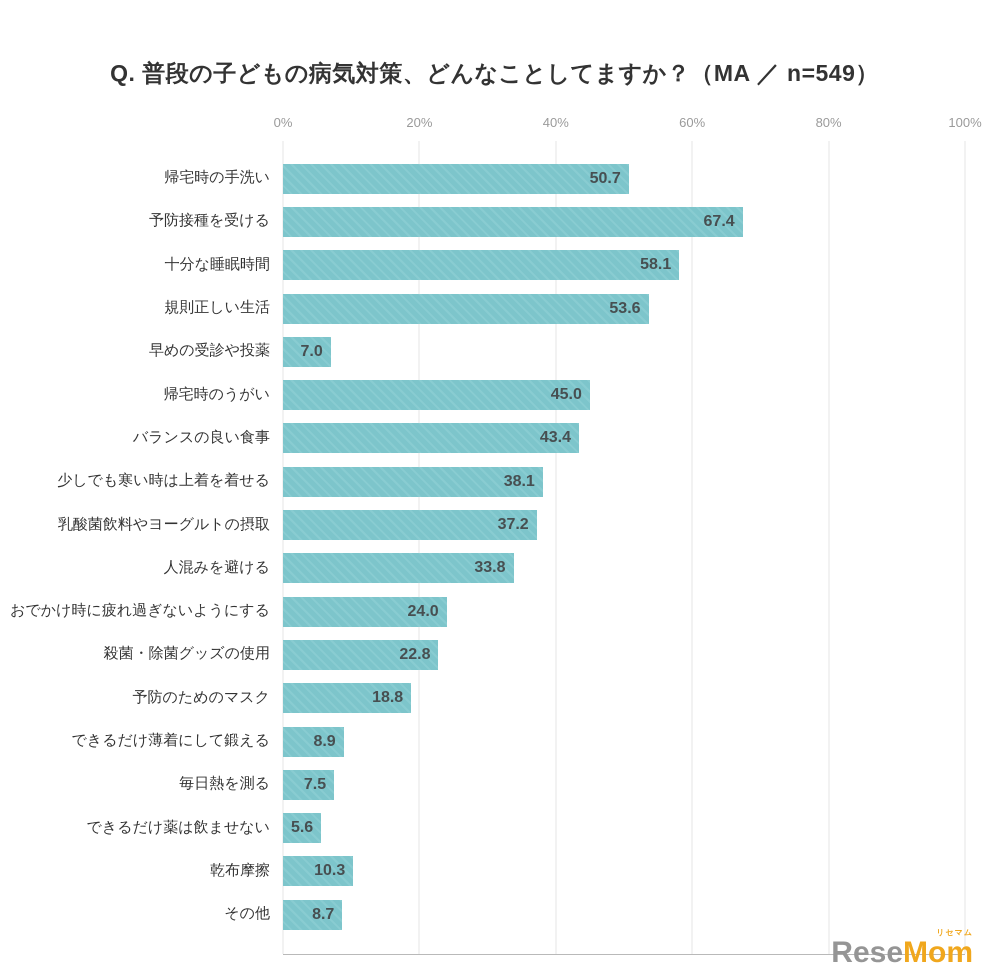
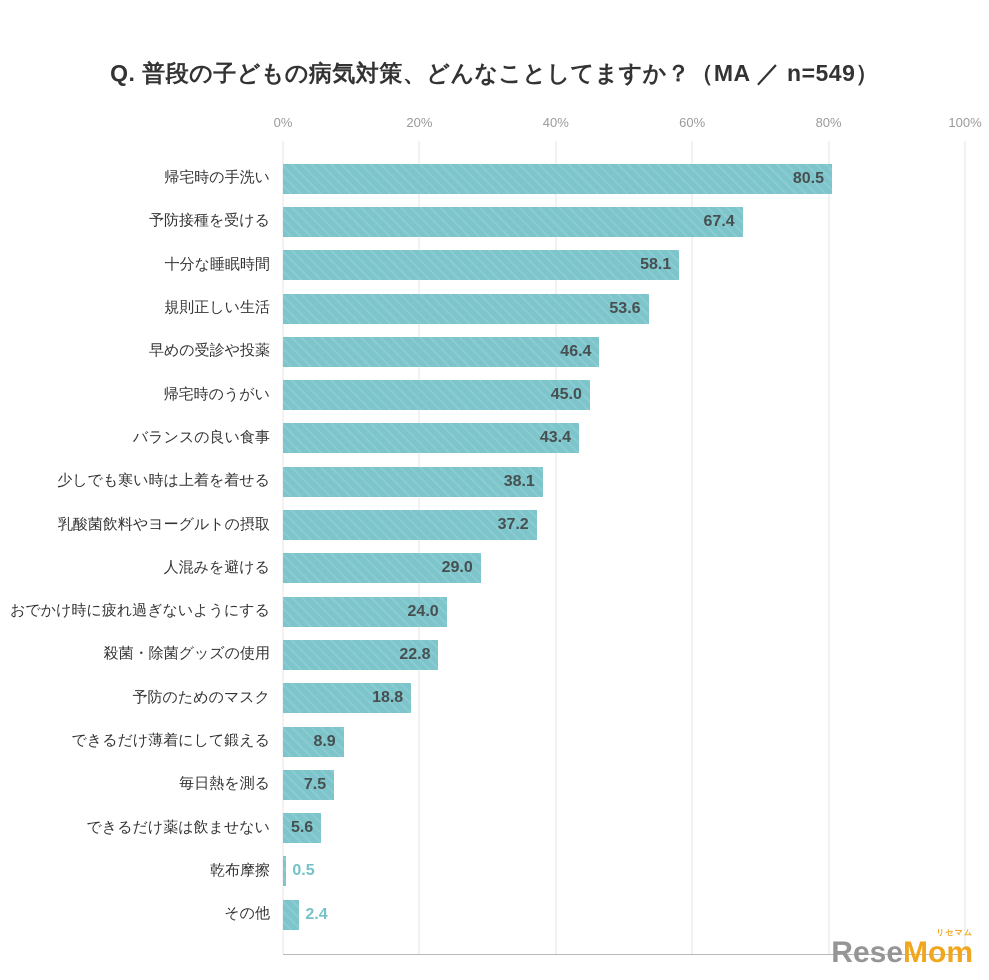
帰宅時の手洗い: 50.7 -> 80.5
早めの受診や投薬: 7.0 -> 46.4
人混みを避ける: 33.8 -> 29.0
乾布摩擦: 10.3 -> 0.5
その他: 8.7 -> 2.4
